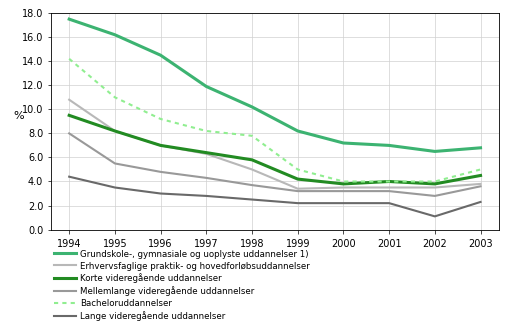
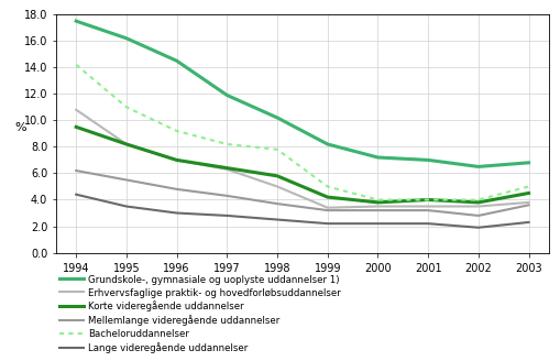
Mellemlange videregående uddannelser/1994: 8.0 -> 6.2
Lange videregående uddannelser/2002: 1.1 -> 1.9
